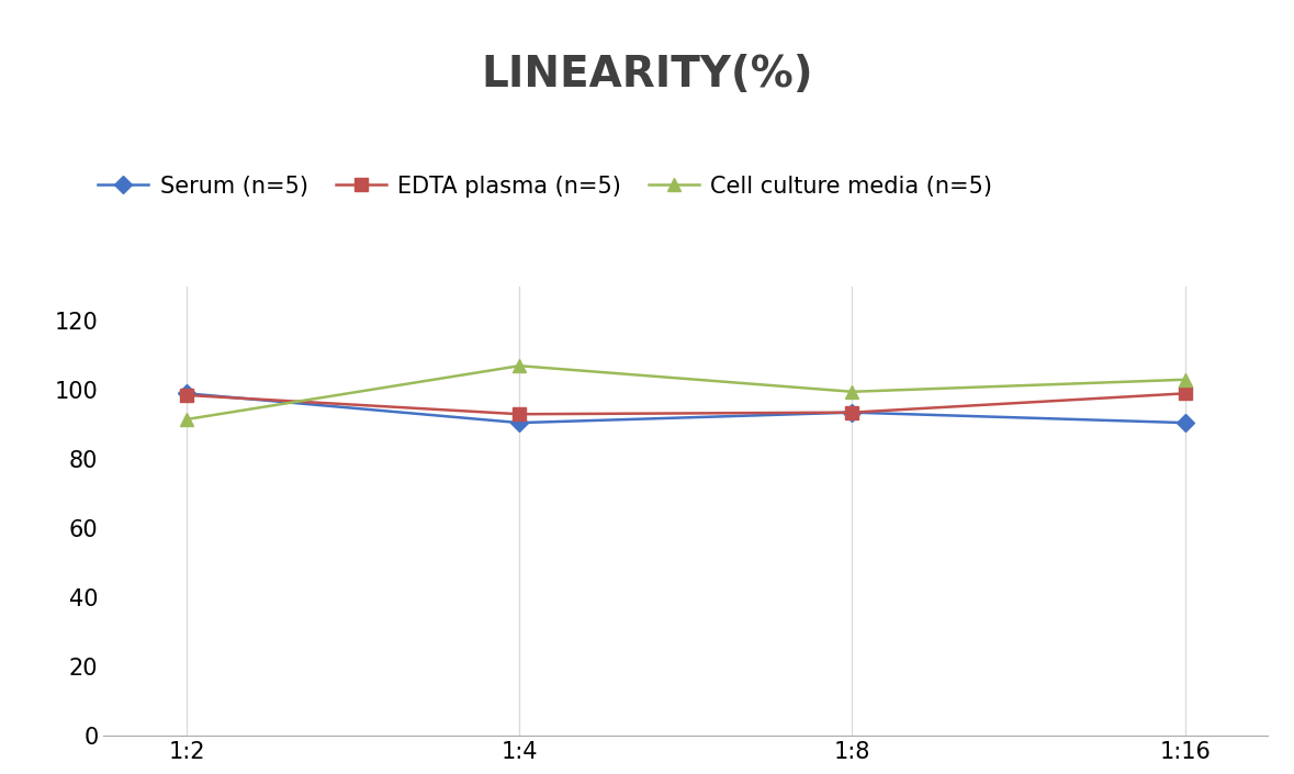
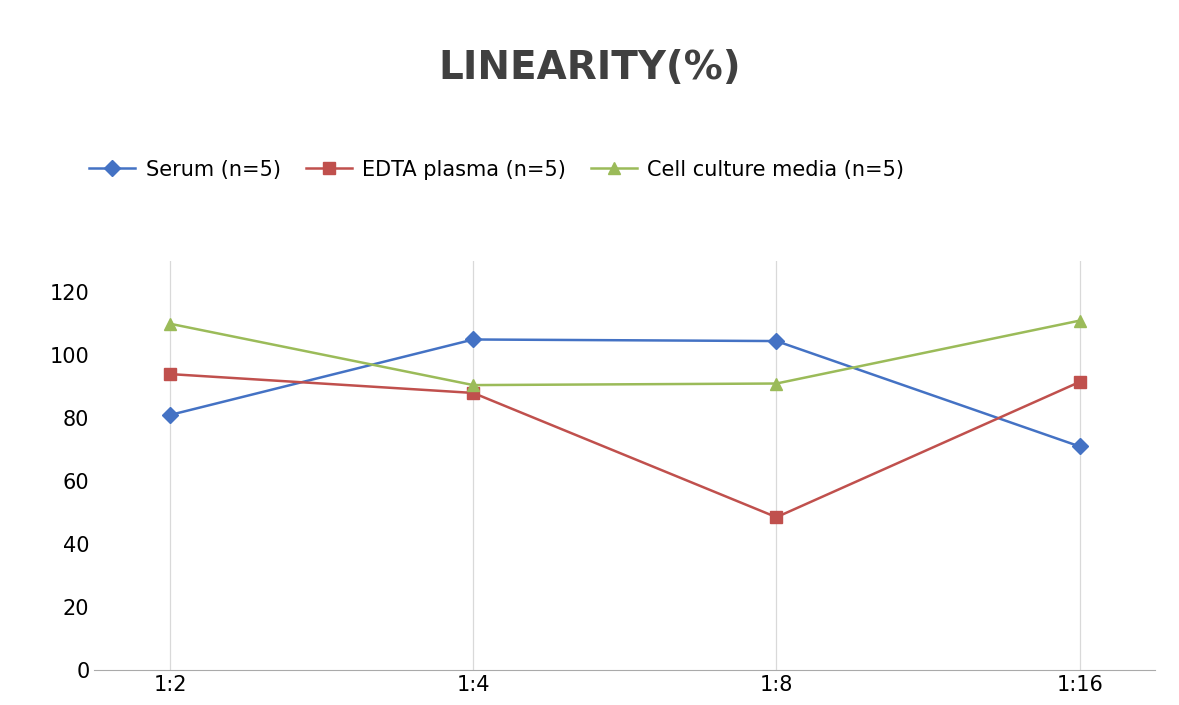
Serum (n=5)/1:2: 99.0 -> 81.0
EDTA plasma (n=5)/1:2: 98.5 -> 94.0
Cell culture media (n=5)/1:2: 91.5 -> 110.0
Serum (n=5)/1:4: 90.5 -> 105.0
EDTA plasma (n=5)/1:4: 93.0 -> 88.0
Cell culture media (n=5)/1:4: 107.0 -> 90.5
Serum (n=5)/1:8: 93.5 -> 104.5
EDTA plasma (n=5)/1:8: 93.5 -> 48.5
Cell culture media (n=5)/1:8: 99.5 -> 91.0
Serum (n=5)/1:16: 90.5 -> 71.0
EDTA plasma (n=5)/1:16: 99.0 -> 91.5
Cell culture media (n=5)/1:16: 103.0 -> 111.0
